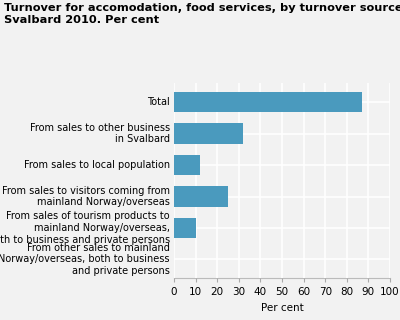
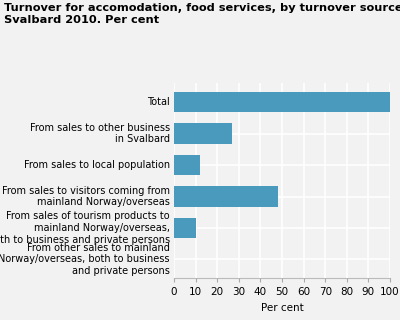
Total: 87 -> 100
From sales to other business in Svalbard: 32 -> 27
From sales to visitors coming from mainland Norway/overseas: 25 -> 48
